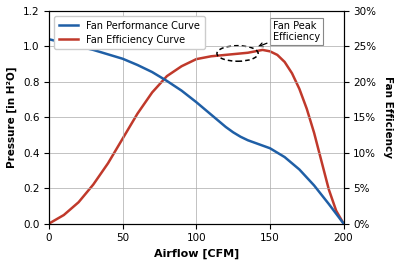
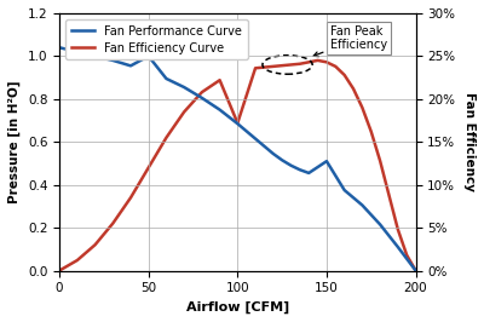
Fan Performance Curve/50: 0.93 -> 1.00
Fan Efficiency Curve/100: 23.2% -> 17.2%
Fan Performance Curve/150: 0.42 -> 0.51
